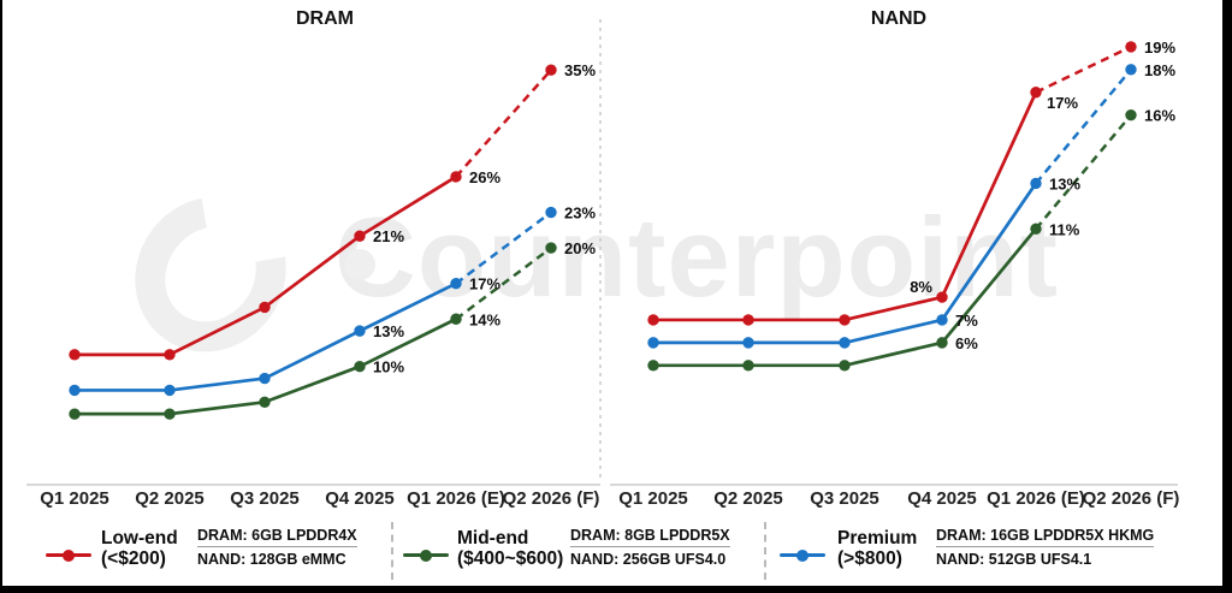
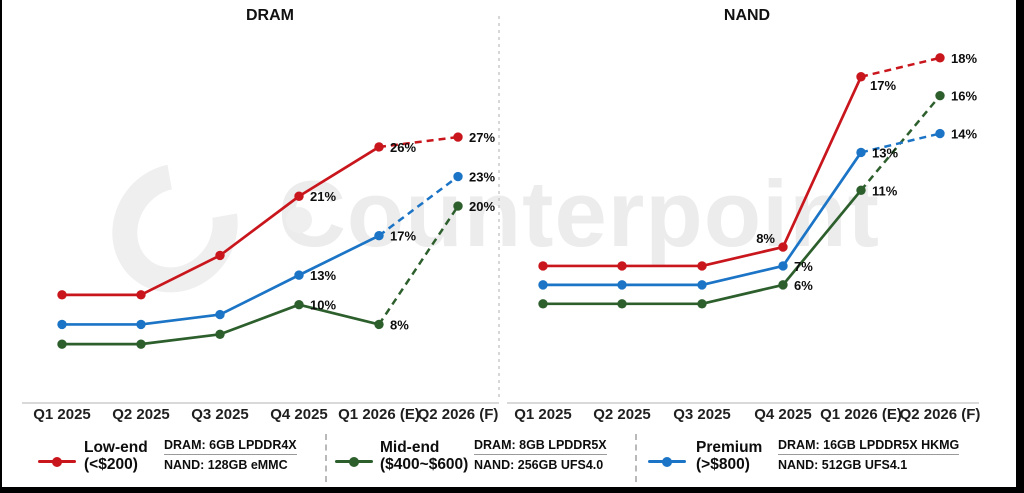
DRAM/Mid-end ($400~$600)/Q1 2026 (E): 14% -> 8%
DRAM/Low-end (<$200)/Q2 2026 (F): 35% -> 27%
NAND/Low-end (<$200)/Q2 2026 (F): 19% -> 18%
NAND/Premium (>$800)/Q2 2026 (F): 18% -> 14%
